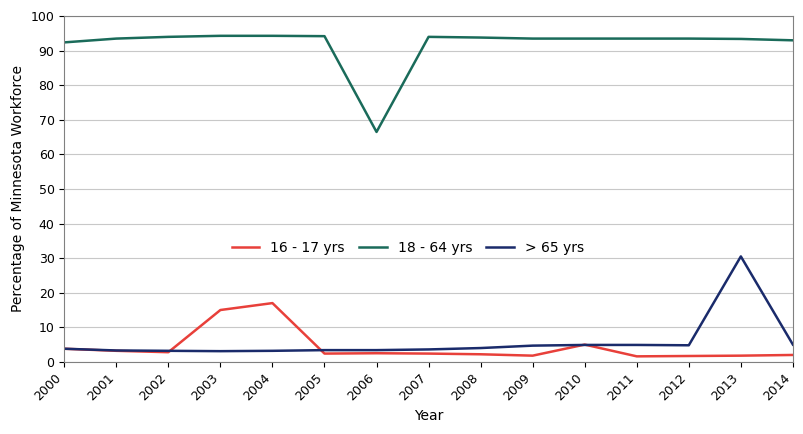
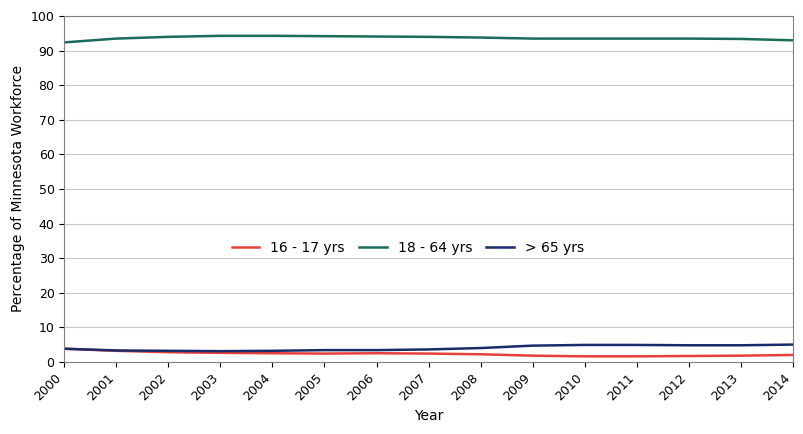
16 - 17 yrs/2003: 15.0 -> 2.6
16 - 17 yrs/2004: 17.0 -> 2.5
18 - 64 yrs/2006: 66.5 -> 94.1
16 - 17 yrs/2010: 5.0 -> 1.6
> 65 yrs/2013: 30.5 -> 4.8
